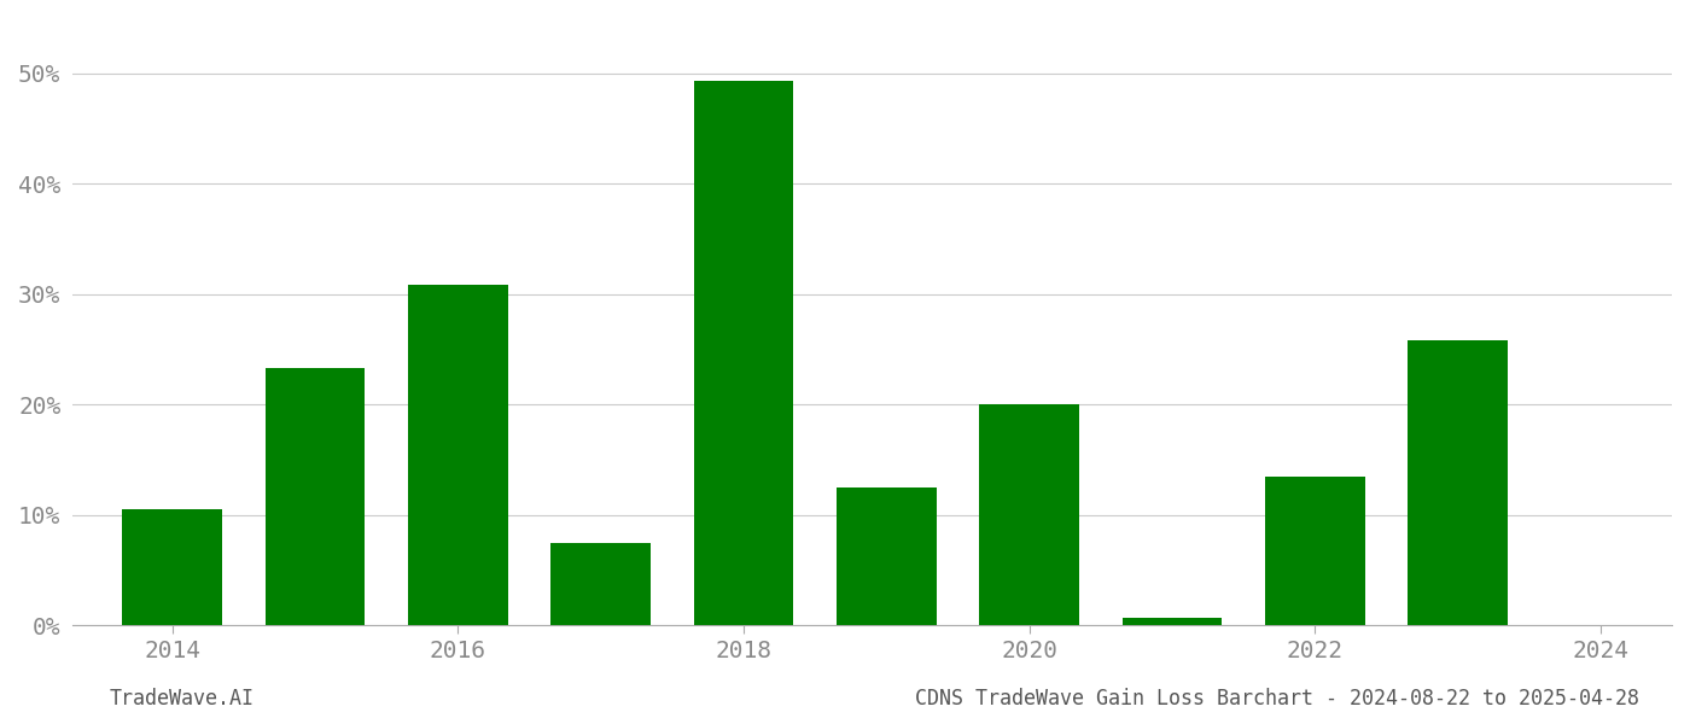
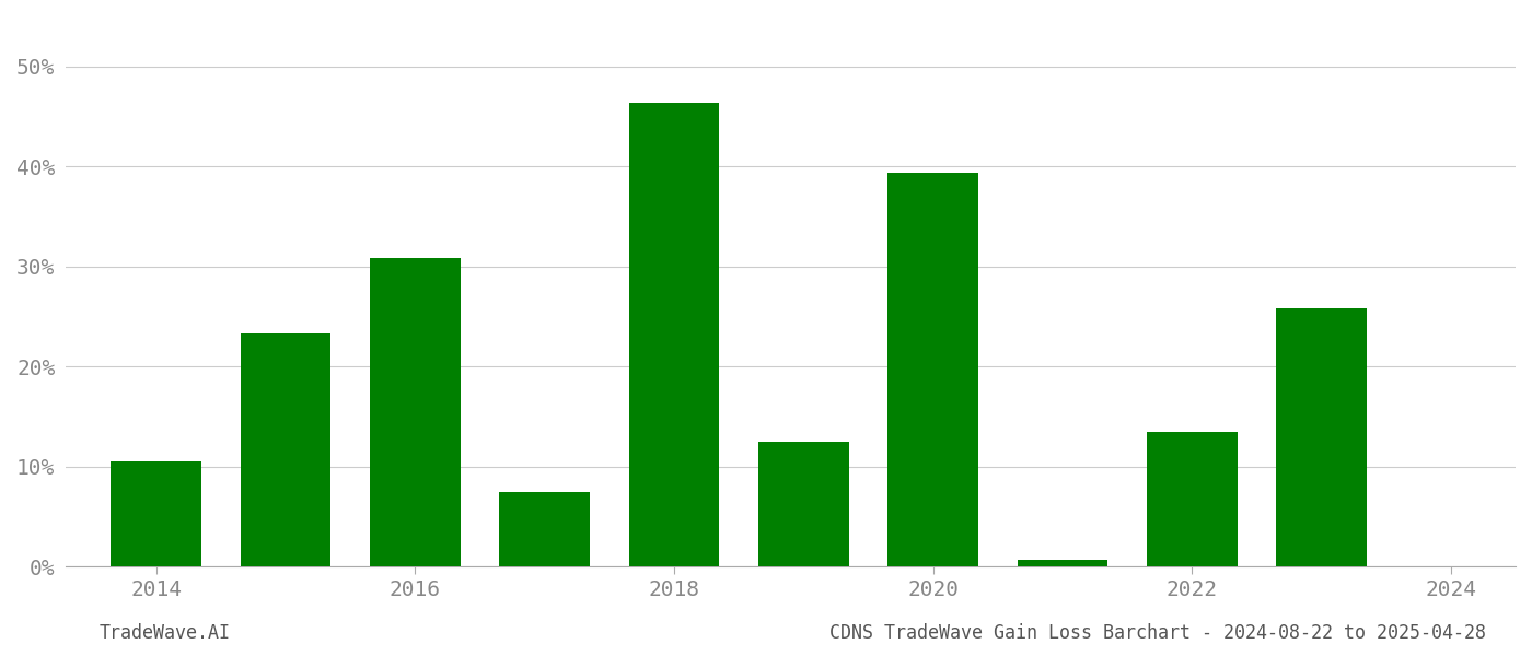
2018: 49.3% -> 46.4%
2020: 20.0% -> 39.4%
